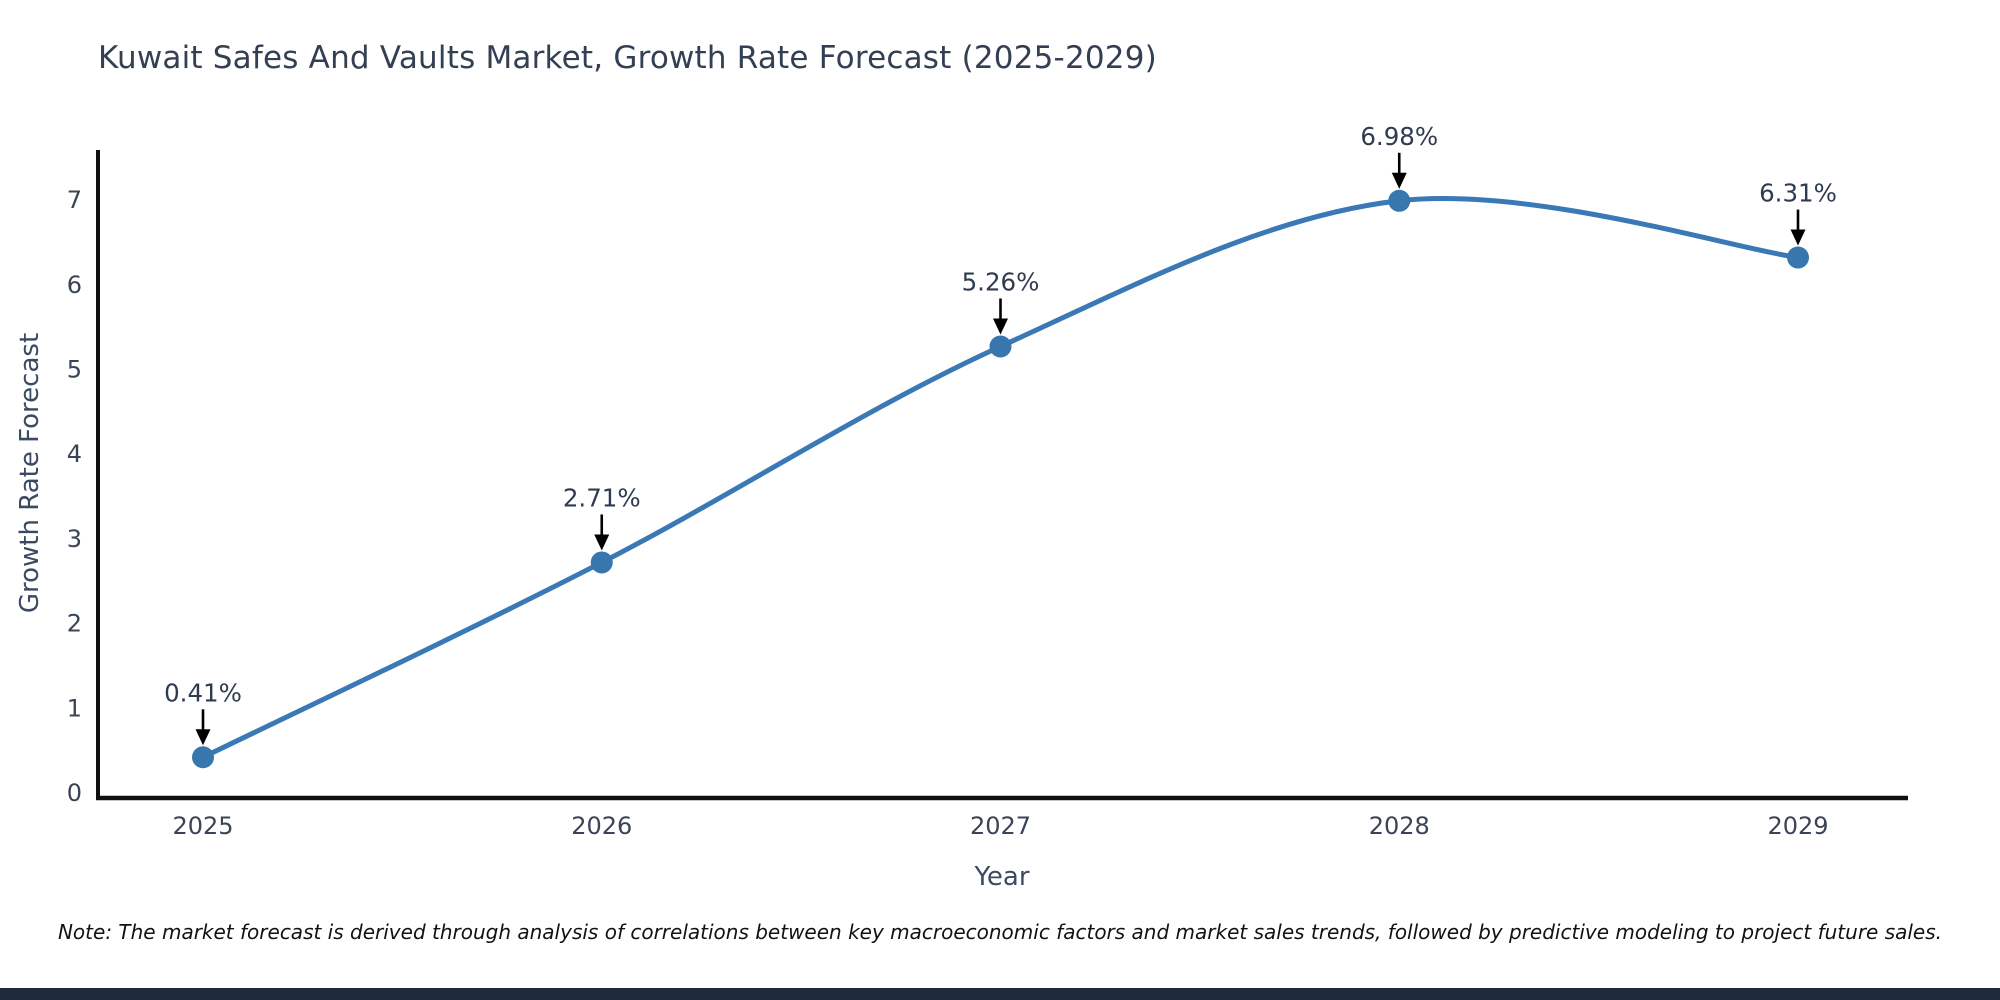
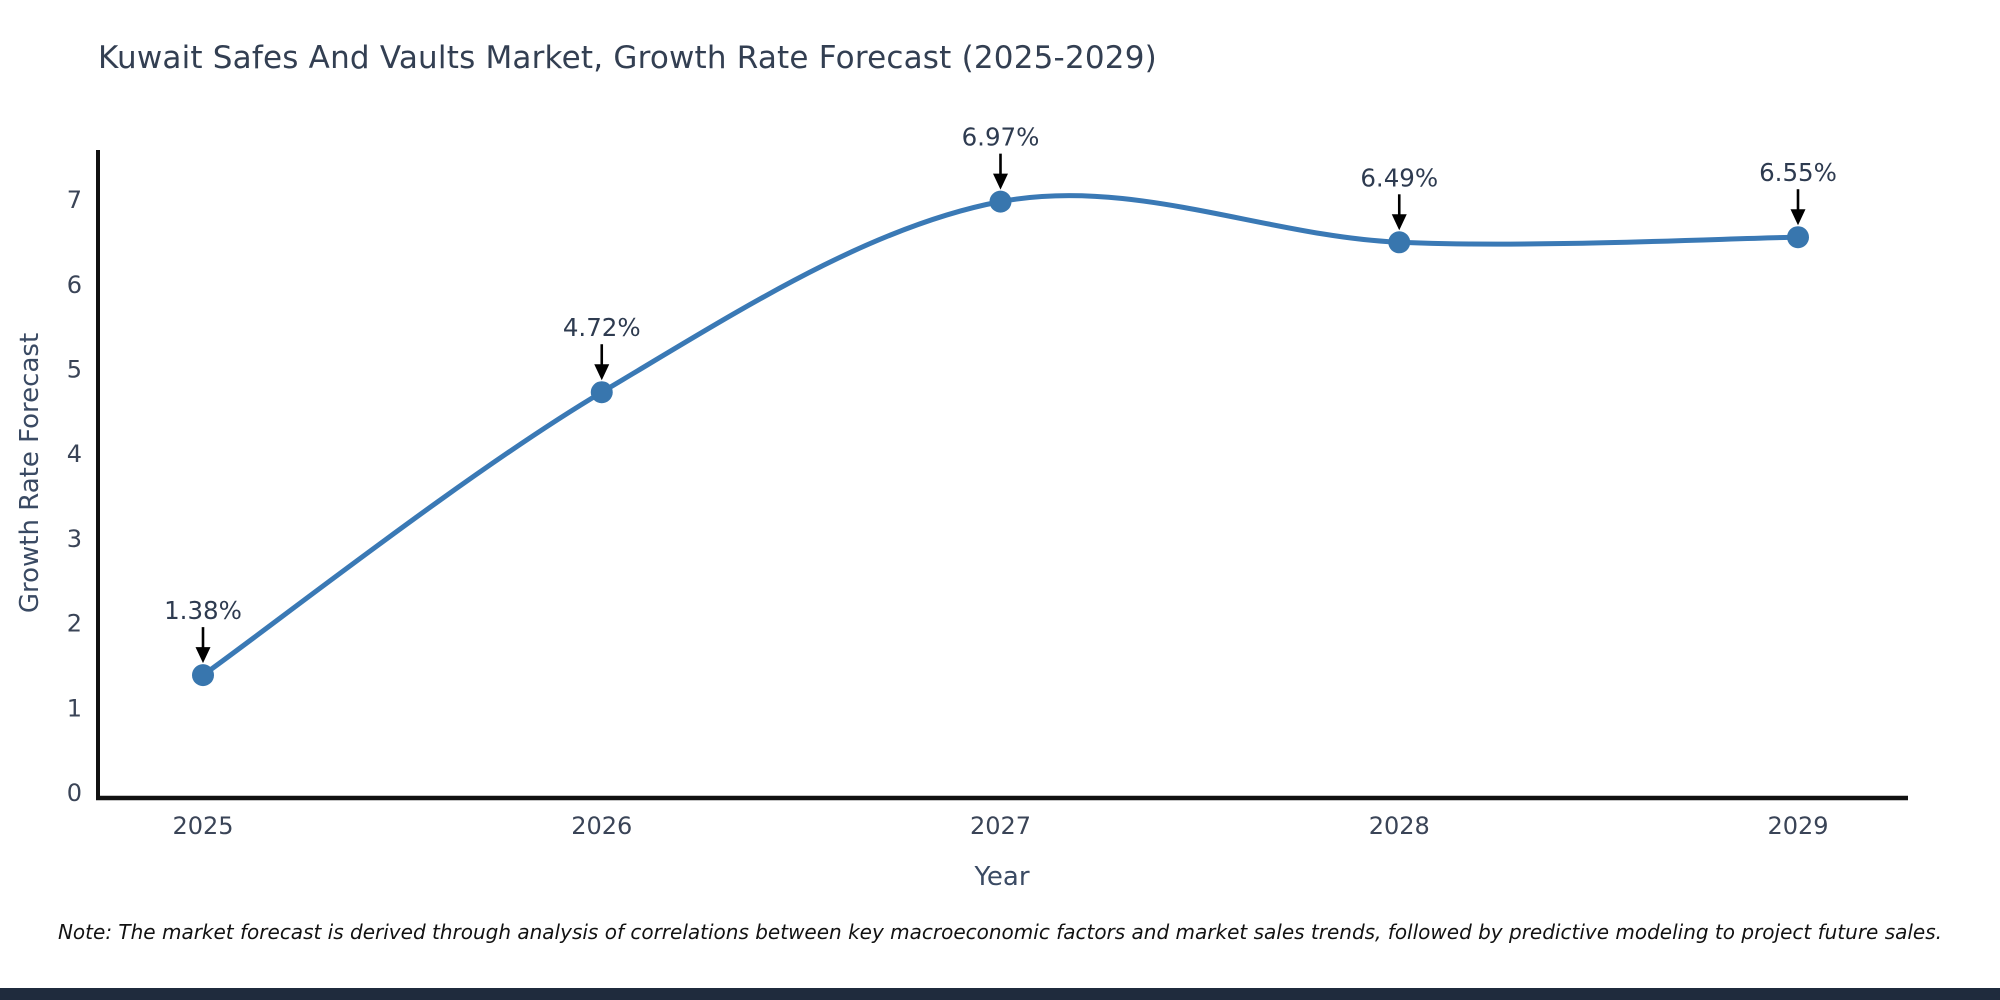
2025: 0.41% -> 1.38%
2026: 2.71% -> 4.72%
2027: 5.26% -> 6.97%
2028: 6.98% -> 6.49%
2029: 6.31% -> 6.55%
